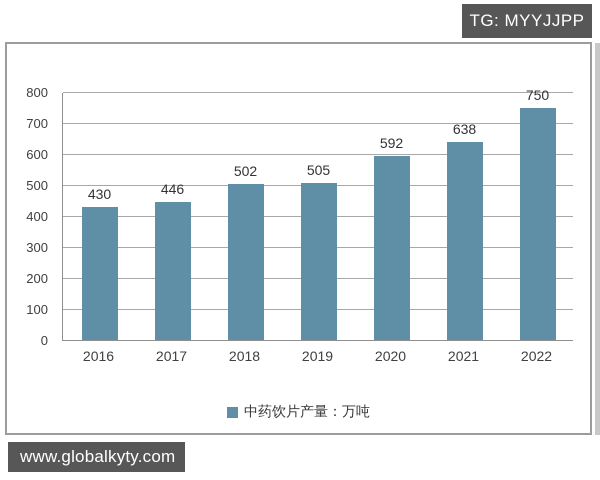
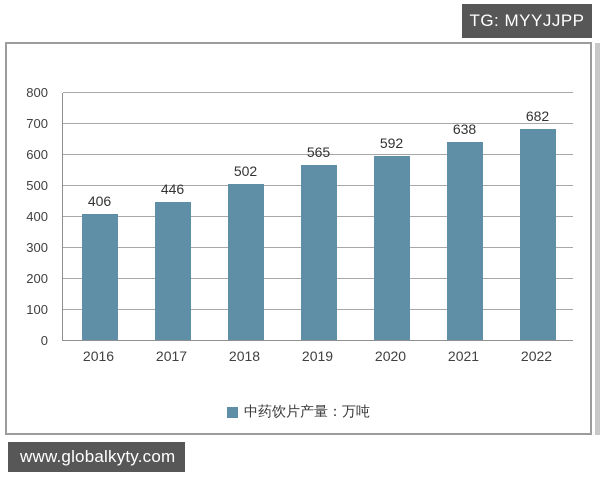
2016: 430 -> 406
2019: 505 -> 565
2022: 750 -> 682
